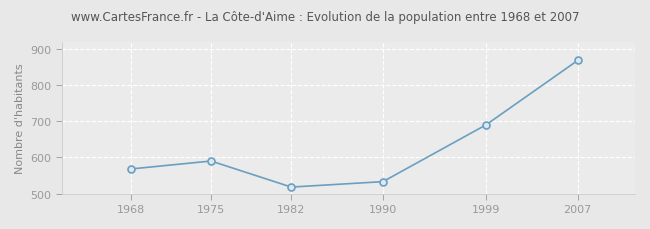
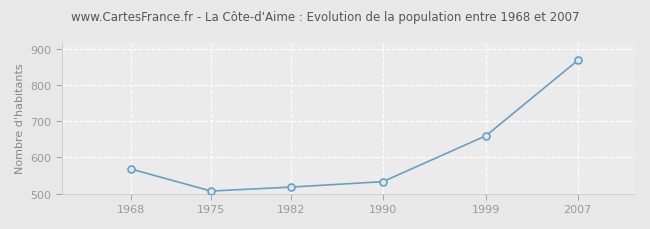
1975: 590 -> 507
1999: 690 -> 660
